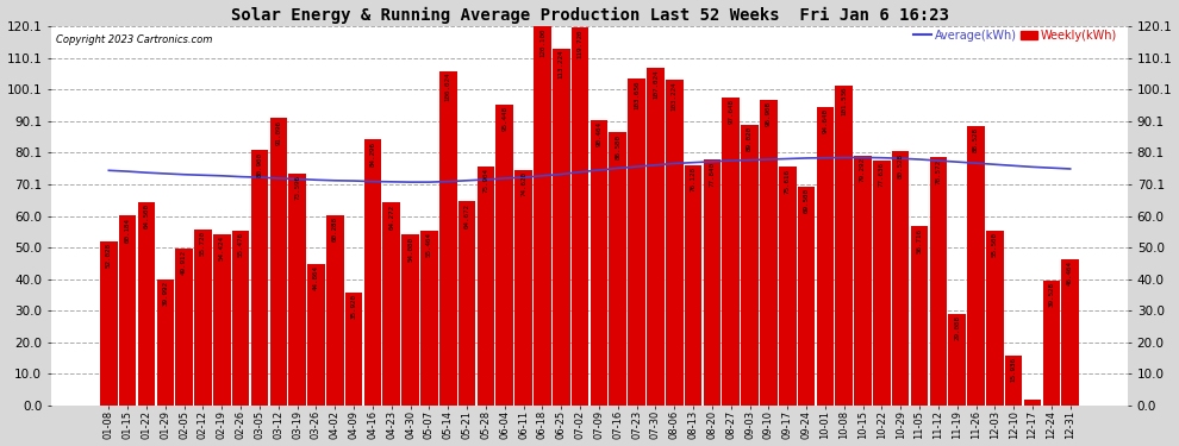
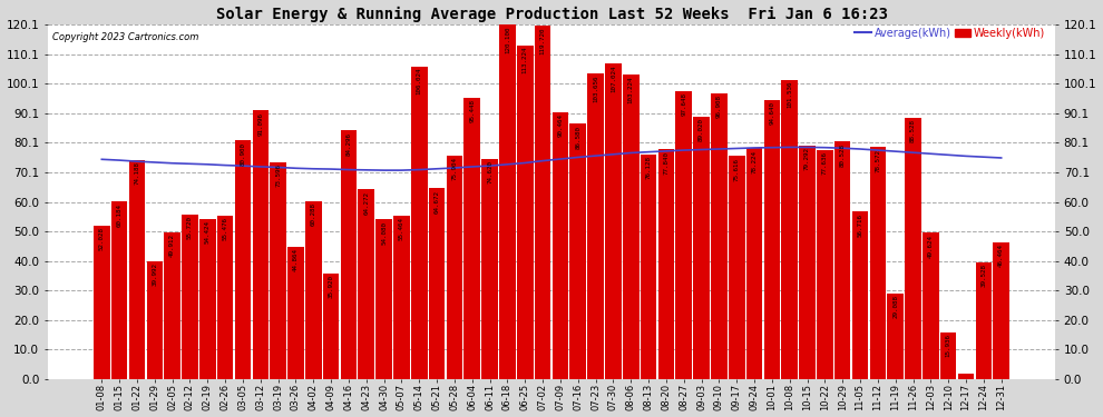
Weekly(kWh)/01-22: 64.5 -> 74.2
Weekly(kWh)/09-24: 69.5 -> 78.2
Weekly(kWh)/12-03: 55.5 -> 49.6
